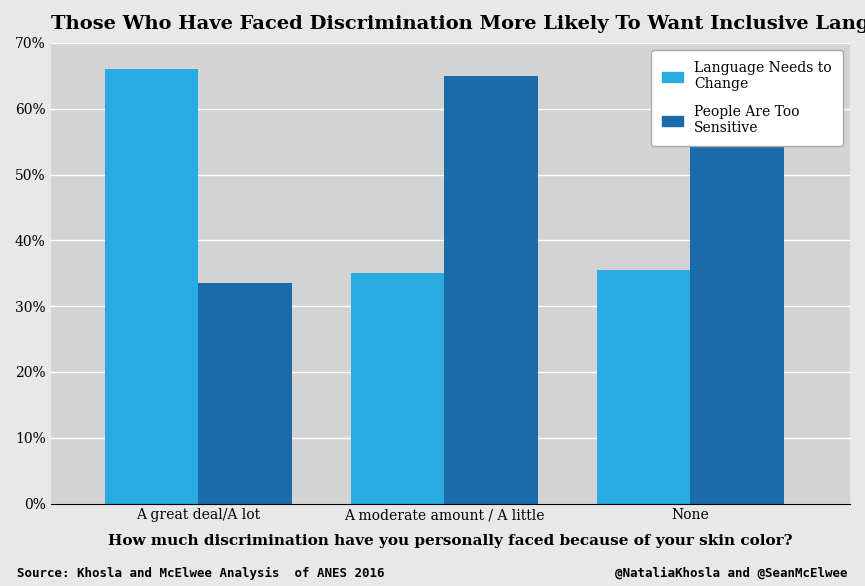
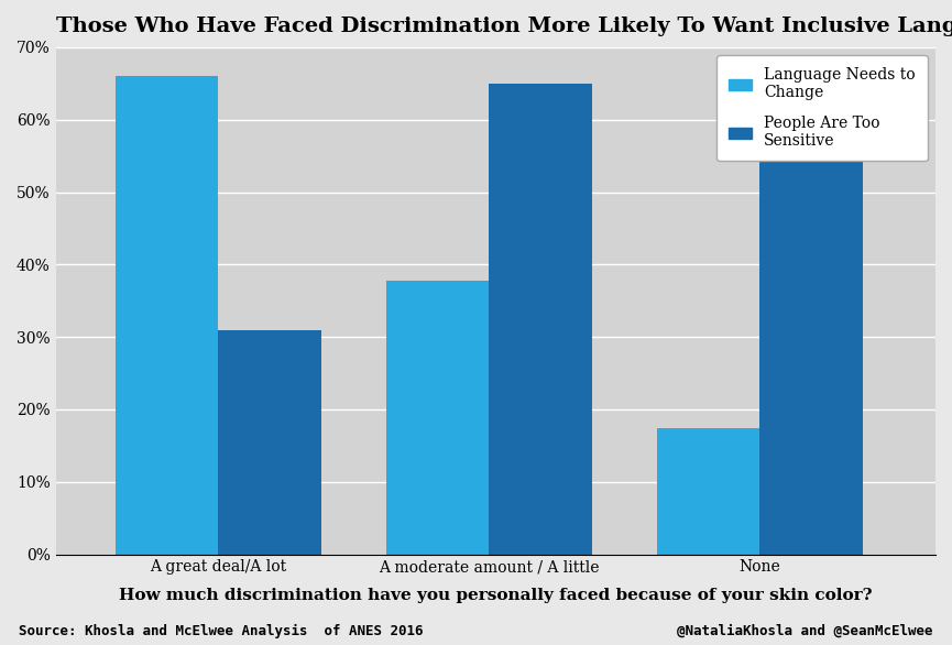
People Are Too Sensitive/A great deal/A lot: 33.5% -> 31.0%
Language Needs to Change/A moderate amount / A little: 35.0% -> 37.8%
Language Needs to Change/None: 35.5% -> 17.4%
